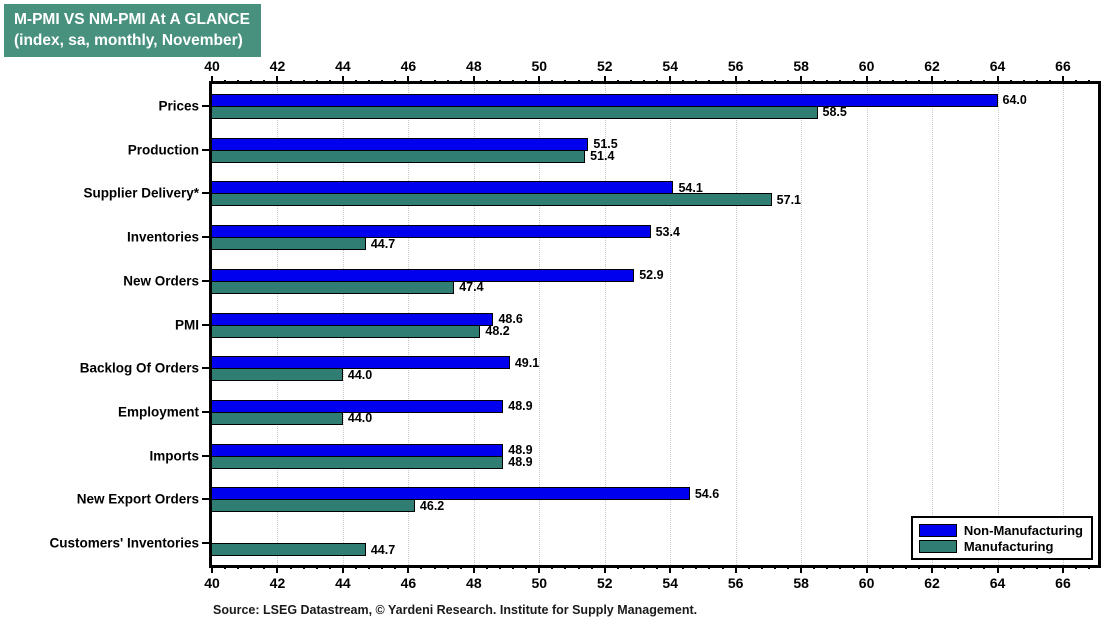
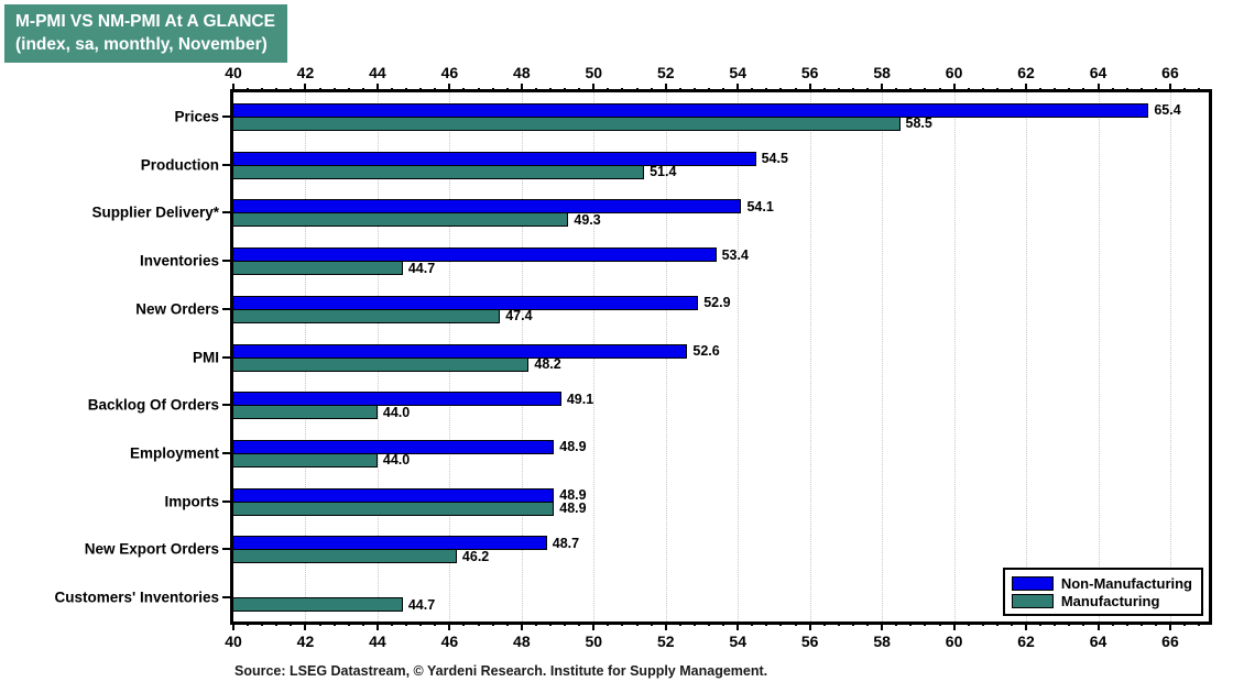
Non-Manufacturing/Prices: 64.0 -> 65.4
Non-Manufacturing/Production: 51.5 -> 54.5
Manufacturing/Supplier Delivery*: 57.1 -> 49.3
Non-Manufacturing/PMI: 48.6 -> 52.6
Non-Manufacturing/New Export Orders: 54.6 -> 48.7
